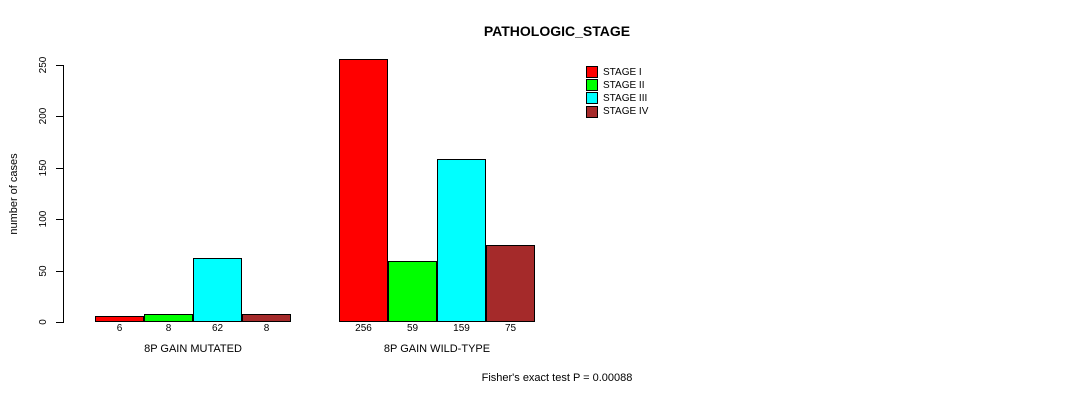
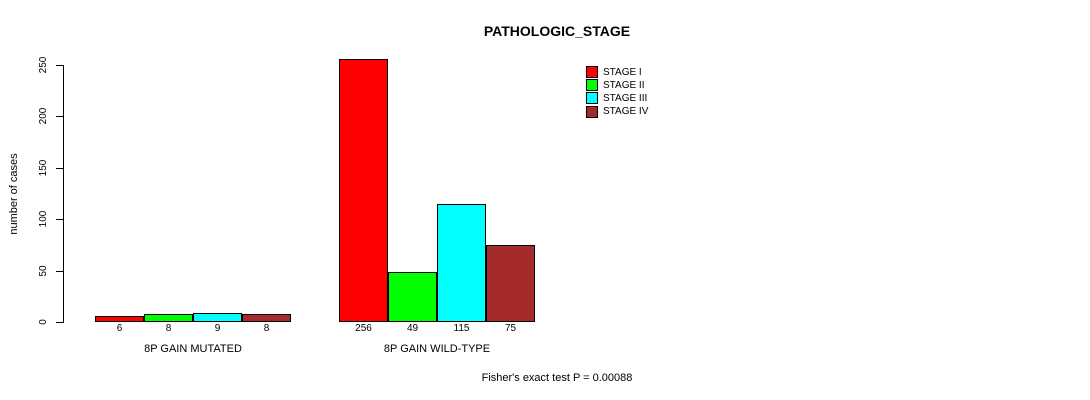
STAGE III/8P GAIN MUTATED: 62 -> 9
STAGE II/8P GAIN WILD-TYPE: 59 -> 49
STAGE III/8P GAIN WILD-TYPE: 159 -> 115
